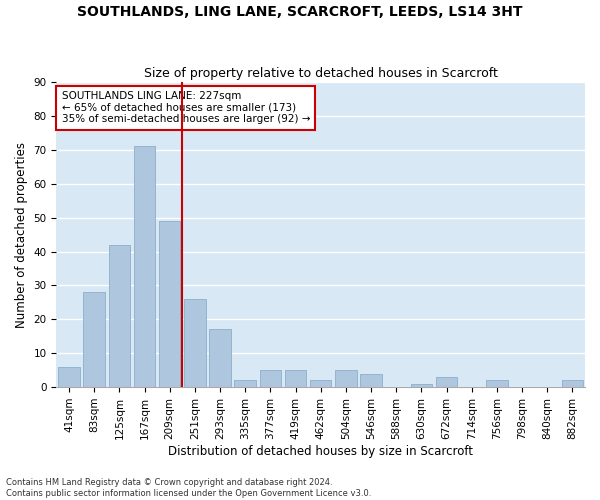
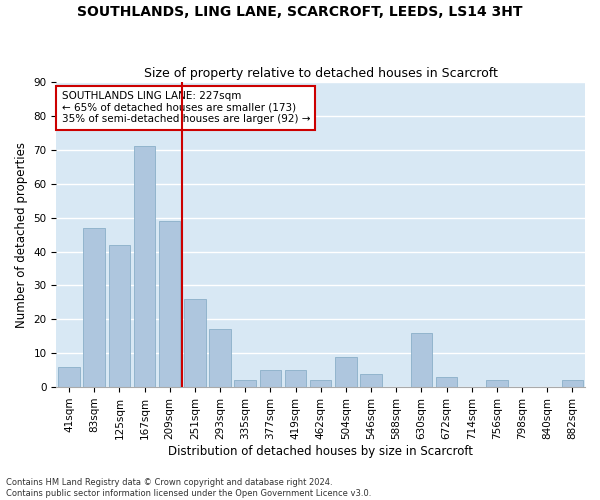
83sqm: 28 -> 47
504sqm: 5 -> 9
630sqm: 1 -> 16
